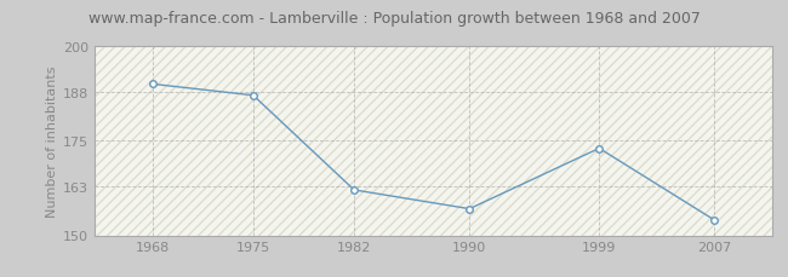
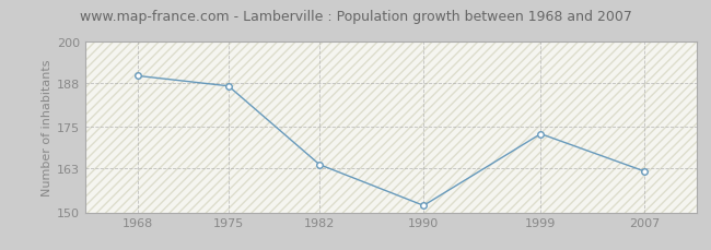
1982: 162 -> 164
1990: 157 -> 152
2007: 154 -> 162
